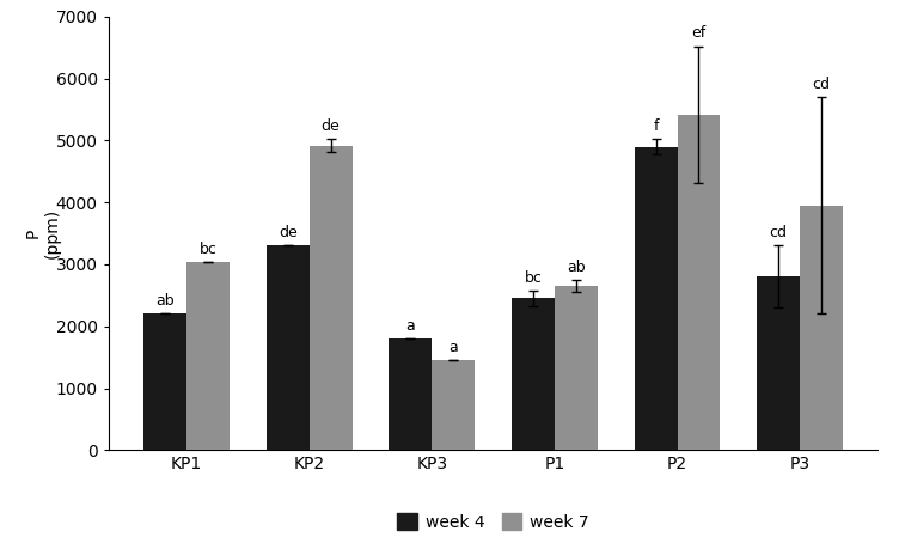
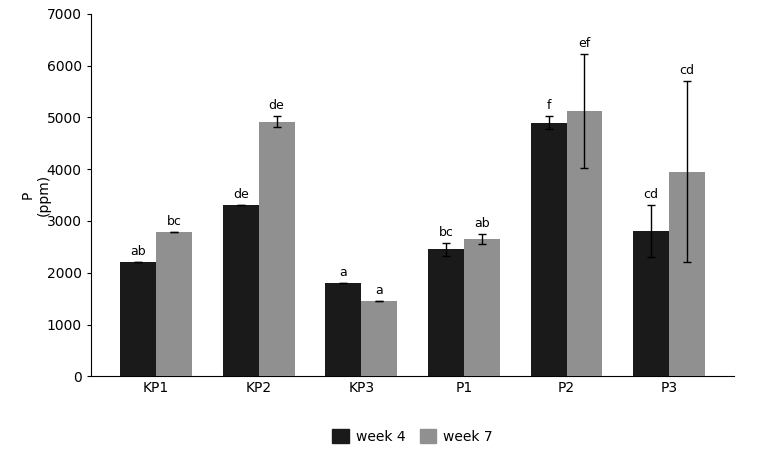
week 7/KP1: 3040 -> 2780
week 7/P2: 5420 -> 5120
